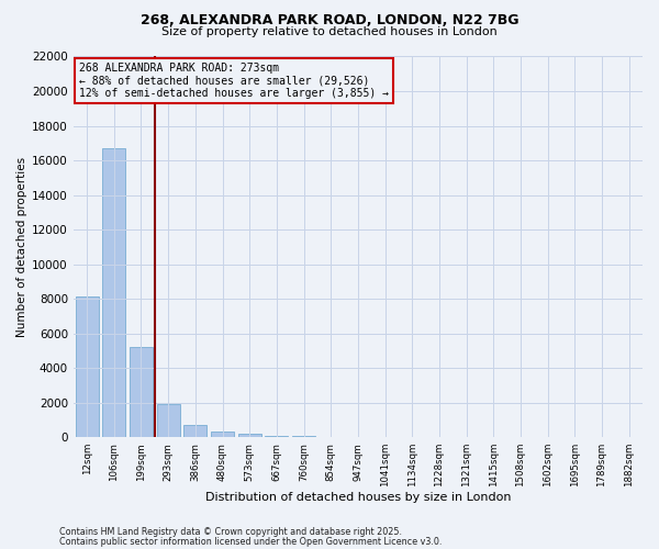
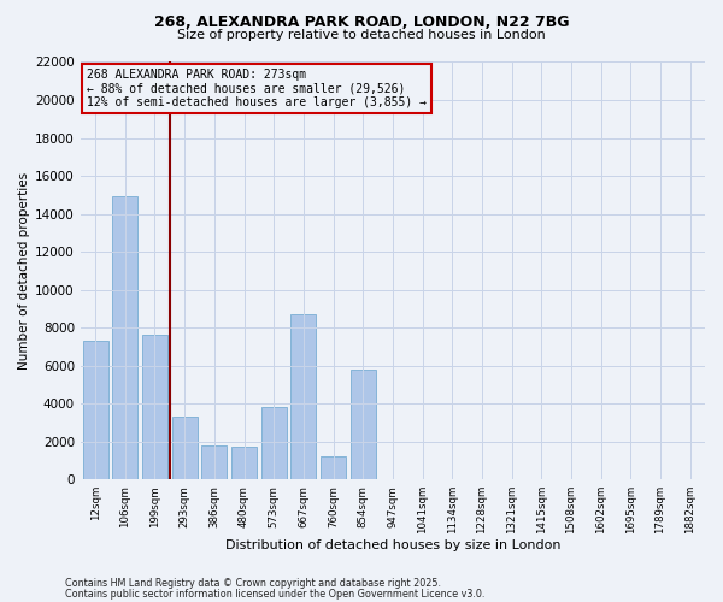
12sqm: 8100 -> 7300
106sqm: 16700 -> 14900
199sqm: 5200 -> 7600
293sqm: 1900 -> 3300
386sqm: 700 -> 1800
480sqm: 300 -> 1700
573sqm: 200 -> 3800
667sqm: 100 -> 8700
760sqm: 0 -> 1200
854sqm: 0 -> 5800
